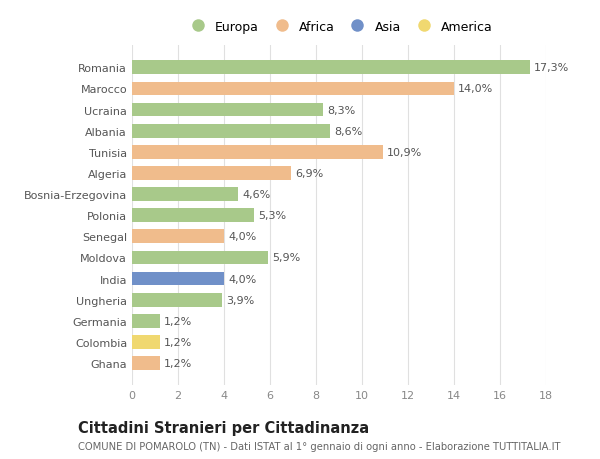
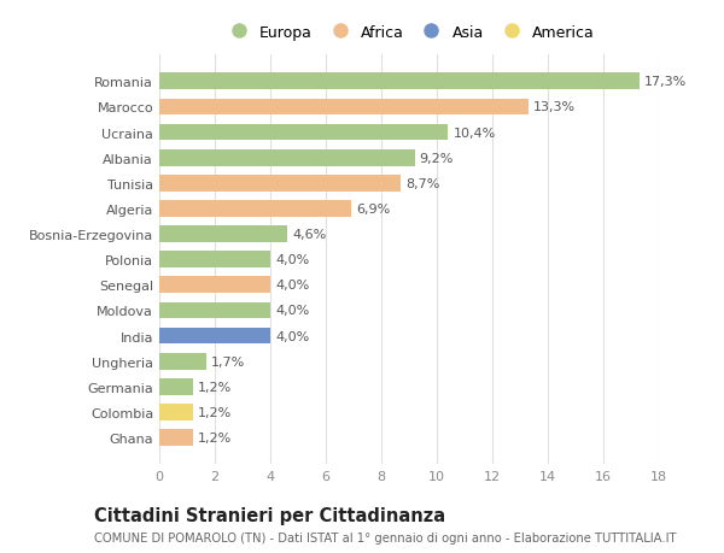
Marocco: 14,0% -> 13,3%
Ucraina: 8,3% -> 10,4%
Albania: 8,6% -> 9,2%
Tunisia: 10,9% -> 8,7%
Polonia: 5,3% -> 4,0%
Moldova: 5,9% -> 4,0%
Ungheria: 3,9% -> 1,7%
